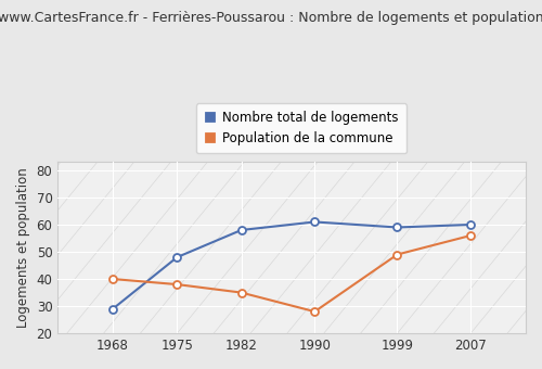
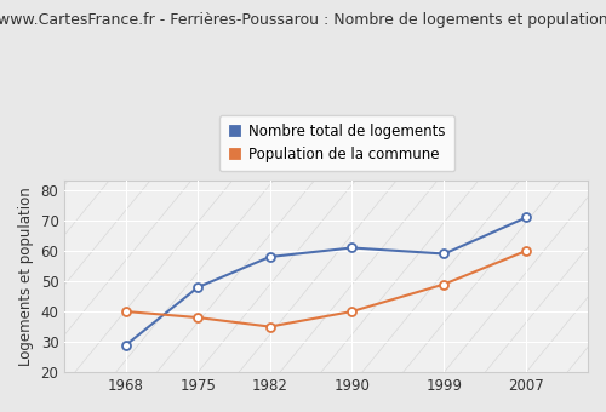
Population de la commune/1990: 28 -> 40
Nombre total de logements/2007: 60 -> 71
Population de la commune/2007: 56 -> 60
